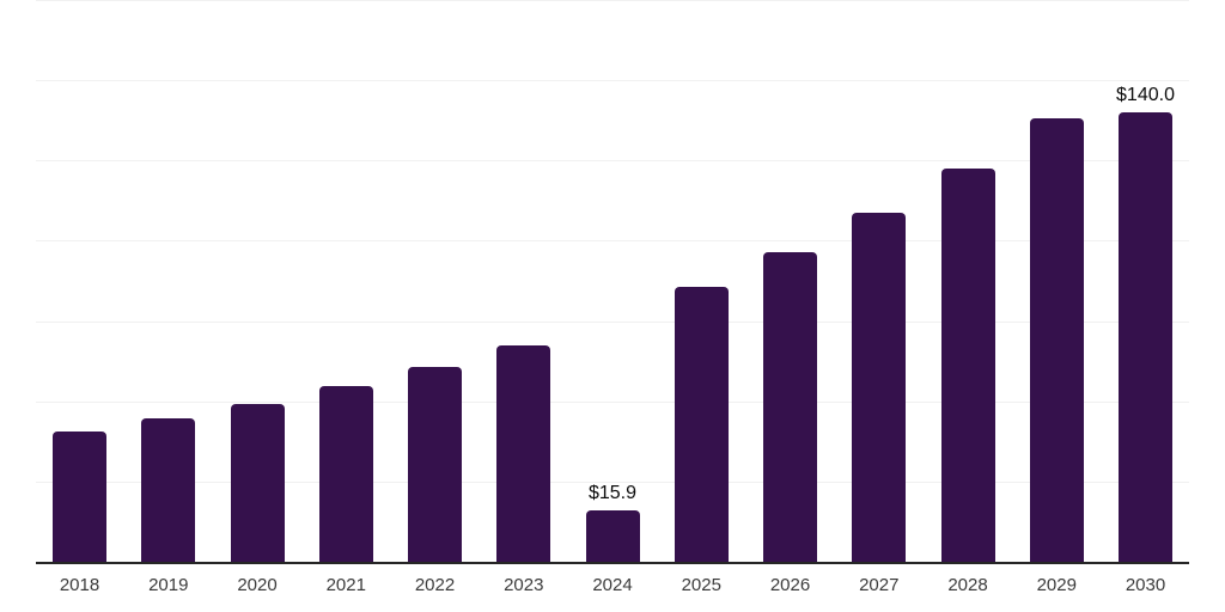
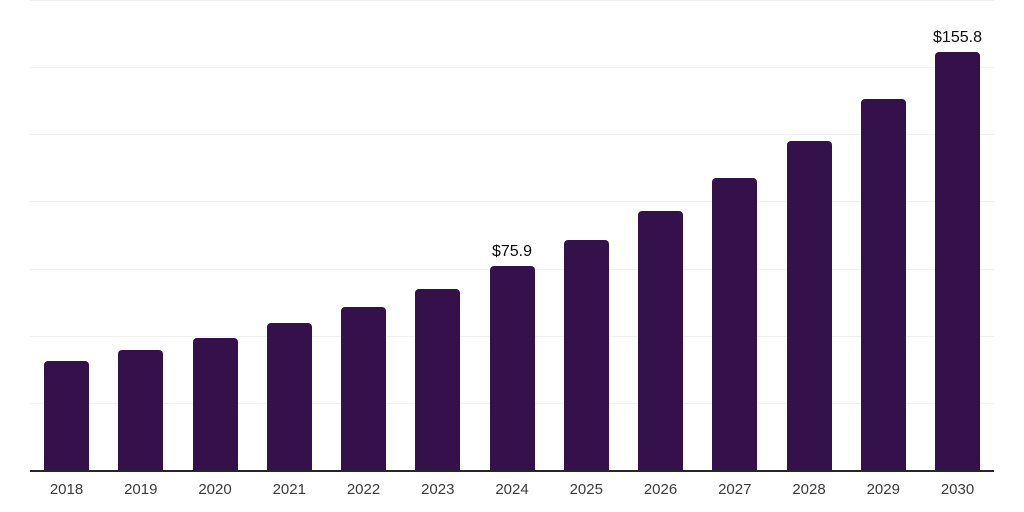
2024: $15.9 -> $75.9
2030: $140.0 -> $155.8
